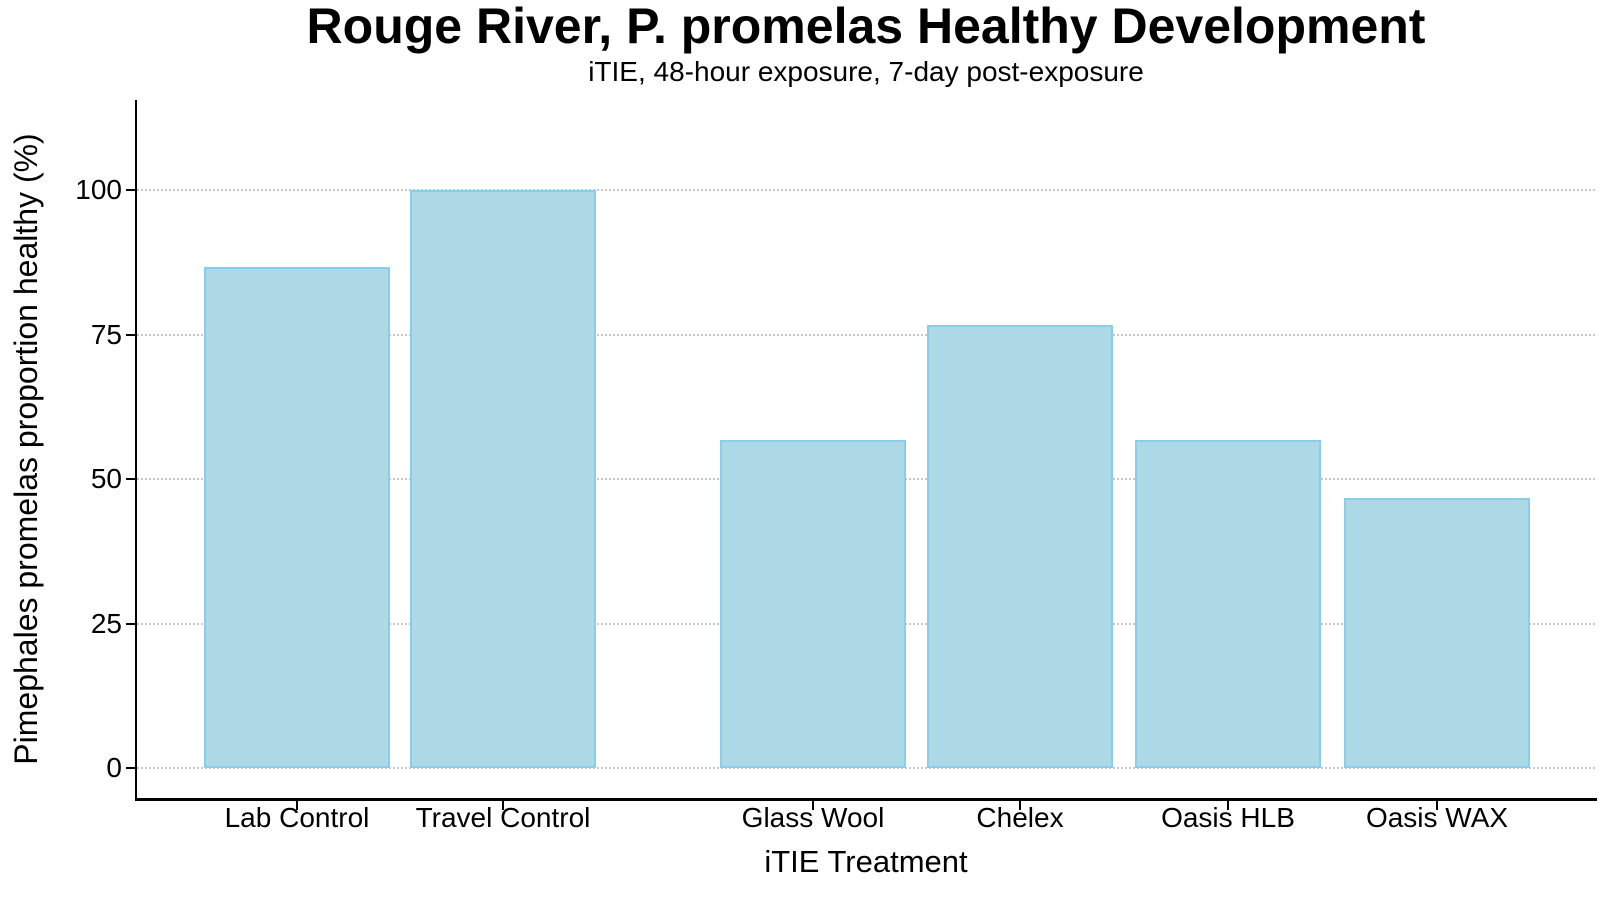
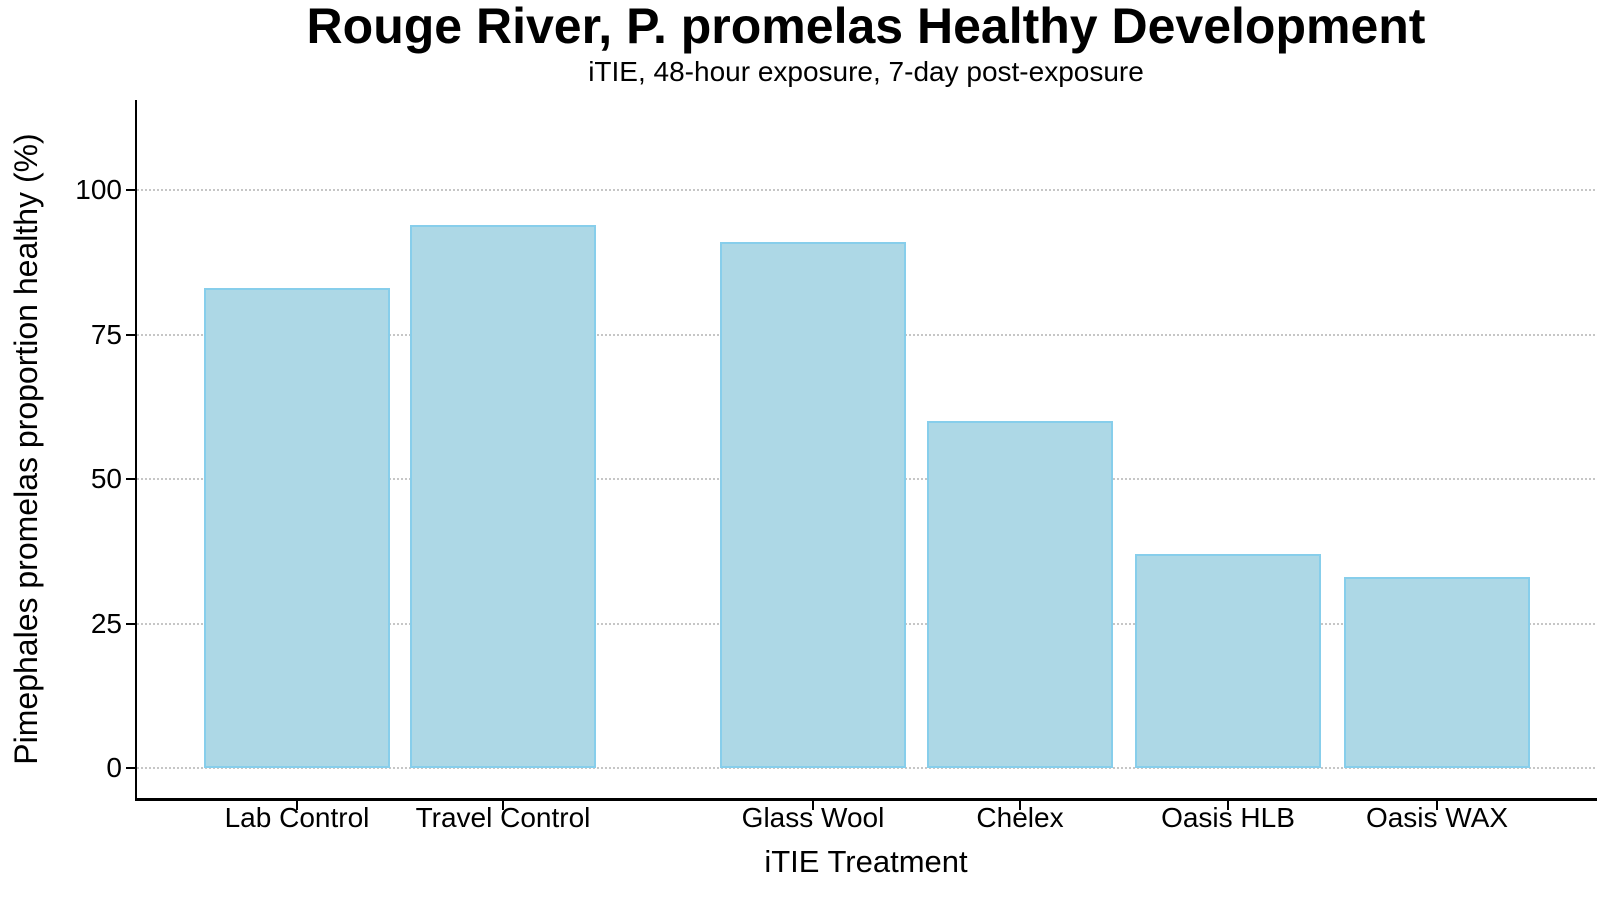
Lab Control: 87 -> 83
Travel Control: 100 -> 94
Glass Wool: 57 -> 91
Chelex: 77 -> 60
Oasis HLB: 57 -> 37
Oasis WAX: 47 -> 33
